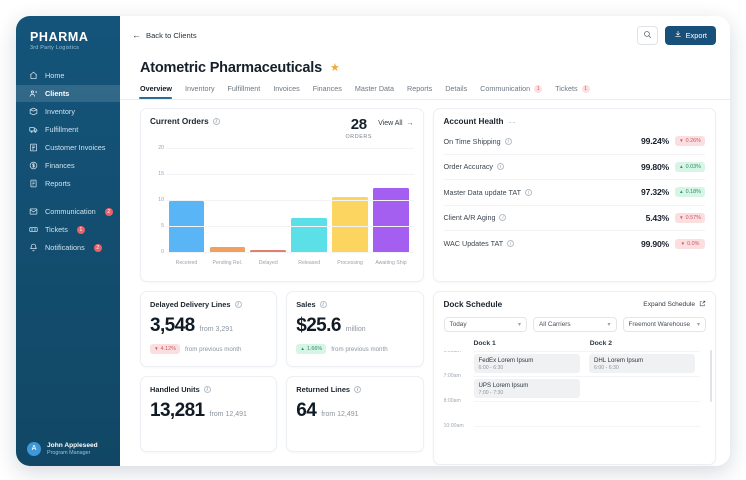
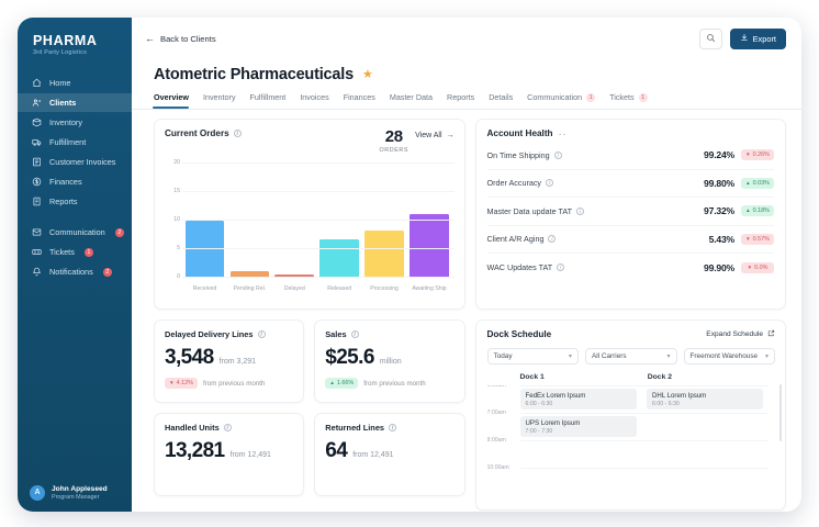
Processing: 11 -> 8
Awaiting Ship: 12 -> 11
